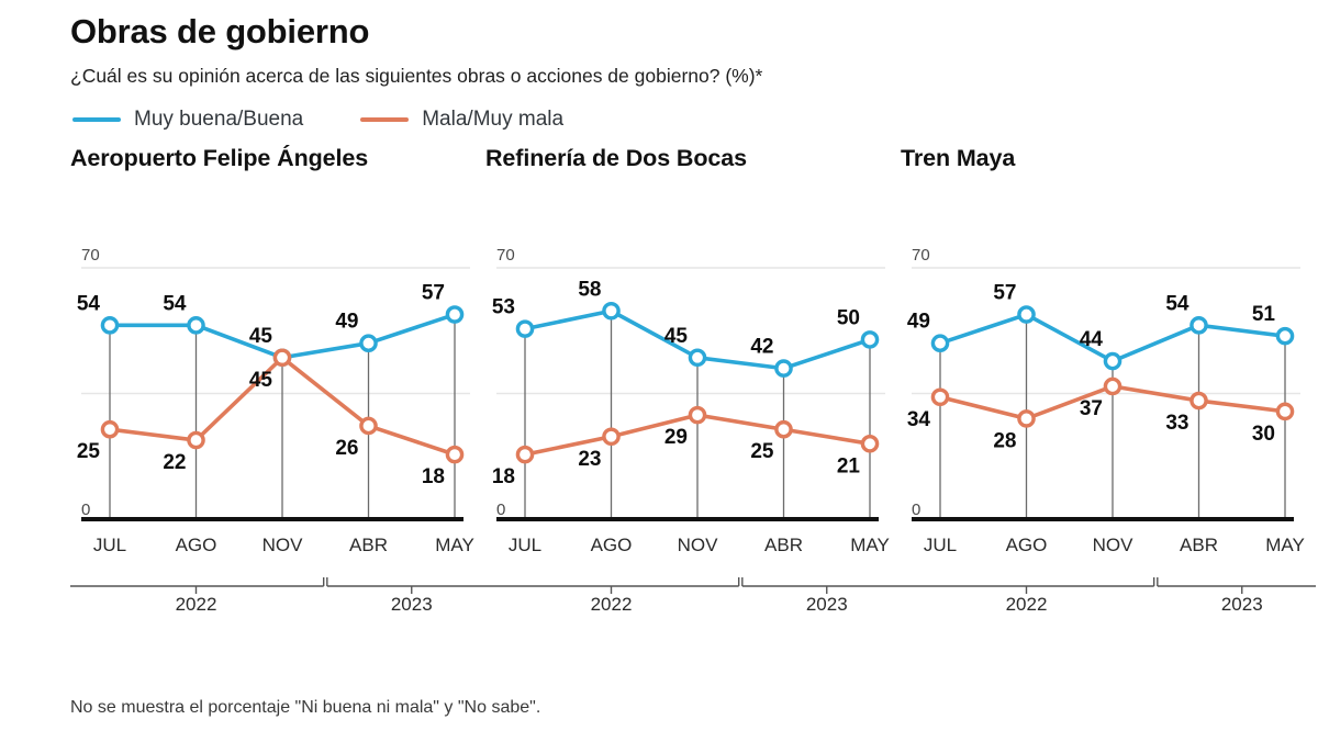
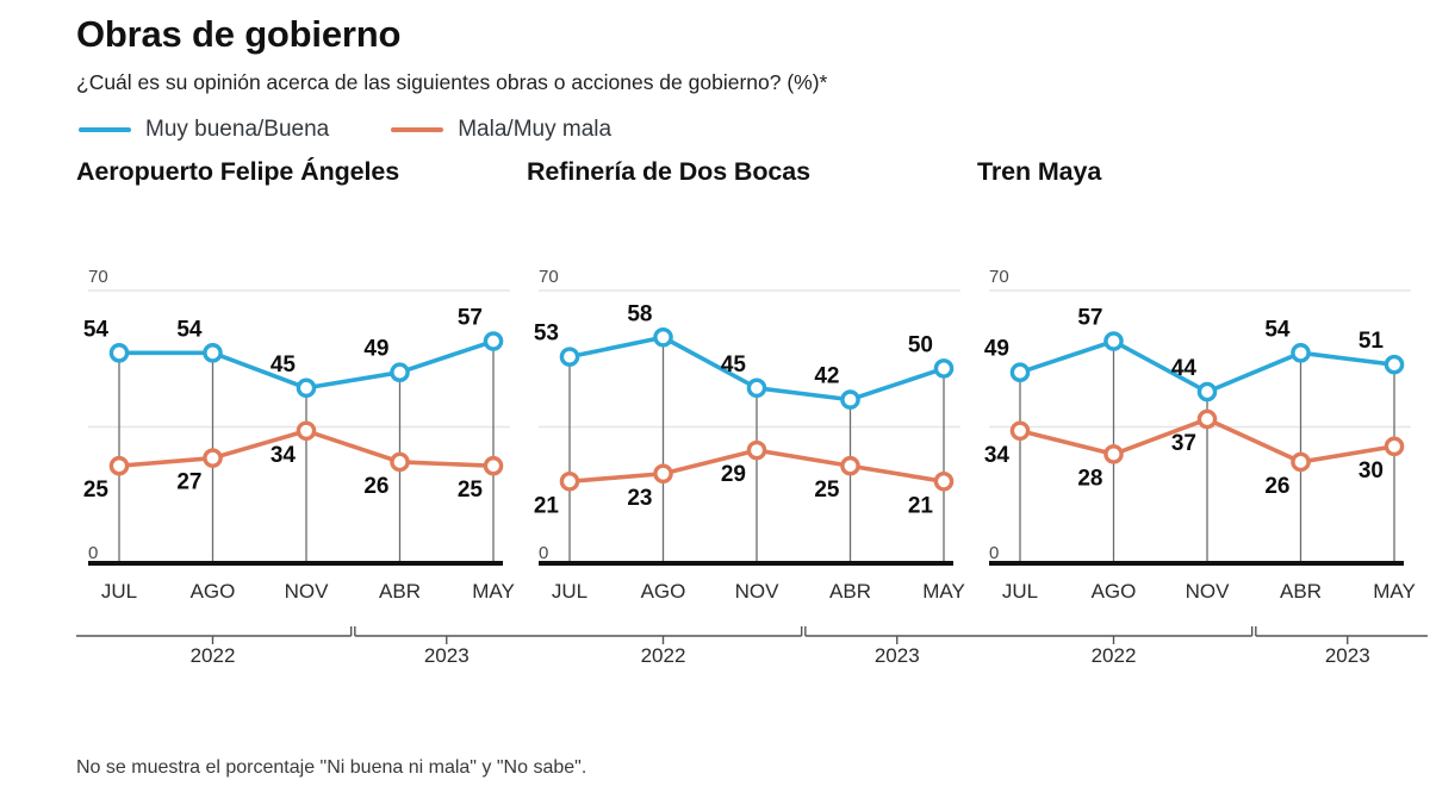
Aeropuerto Felipe Ángeles/Mala/Muy mala/AGO: 22 -> 27
Aeropuerto Felipe Ángeles/Mala/Muy mala/NOV: 45 -> 34
Aeropuerto Felipe Ángeles/Mala/Muy mala/MAY: 18 -> 25
Refinería de Dos Bocas/Mala/Muy mala/JUL: 18 -> 21
Tren Maya/Mala/Muy mala/ABR: 33 -> 26
